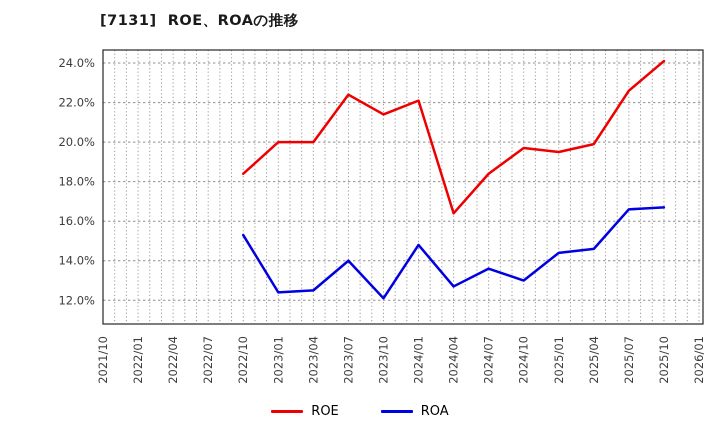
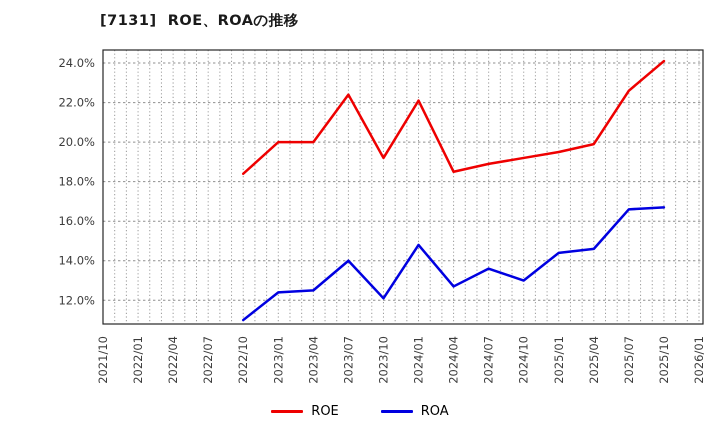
ROA/2022/10: 15.3% -> 11.0%
ROE/2023/10: 21.4% -> 19.2%
ROE/2024/04: 16.4% -> 18.5%
ROE/2024/07: 18.4% -> 18.9%
ROE/2024/10: 19.7% -> 19.2%
